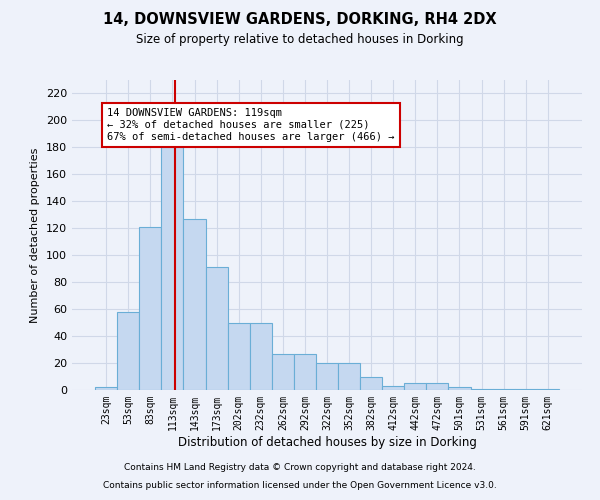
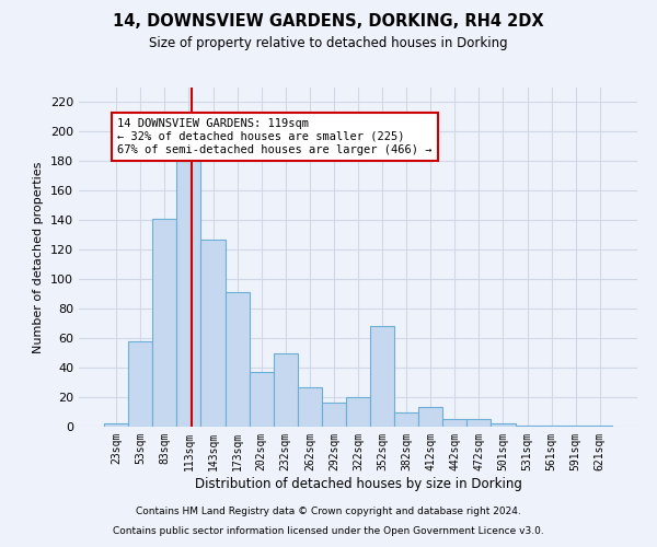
83sqm: 121 -> 141
202sqm: 50 -> 37
292sqm: 27 -> 16
352sqm: 20 -> 68
412sqm: 3 -> 13
